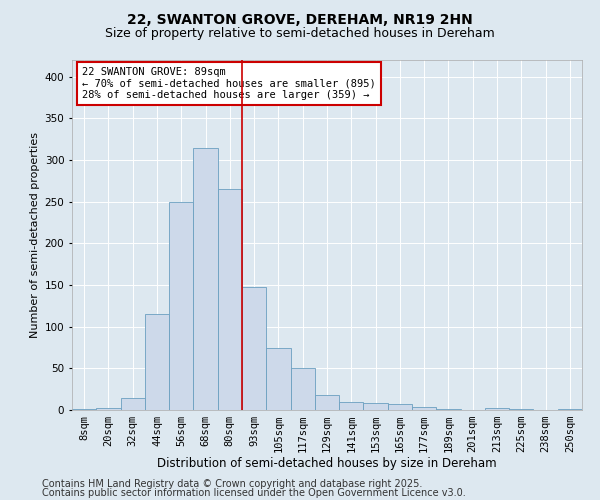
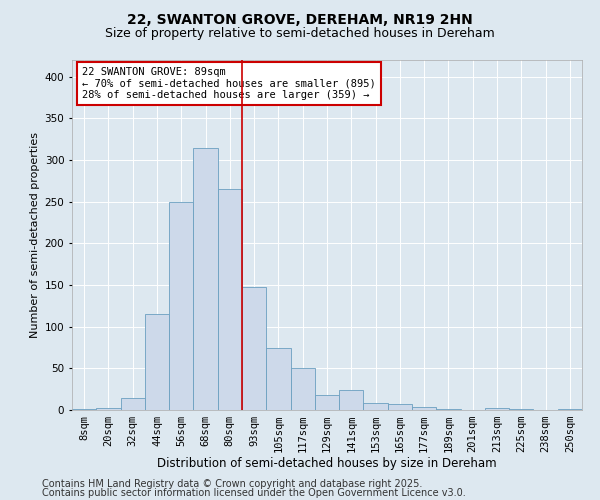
141sqm: 10 -> 24
